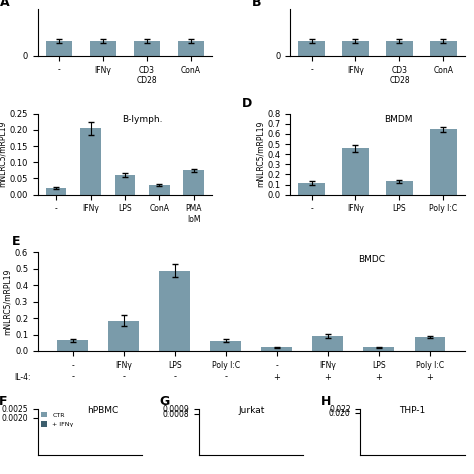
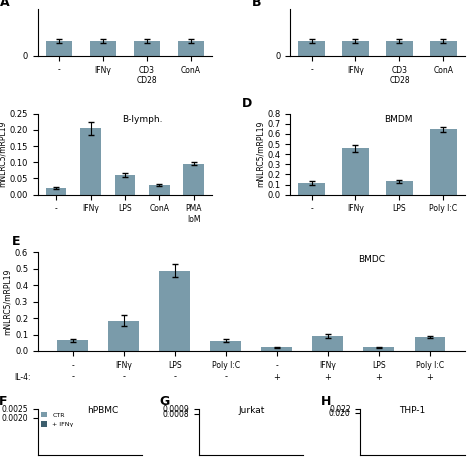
PMA IoM: 0.075 -> 0.095
